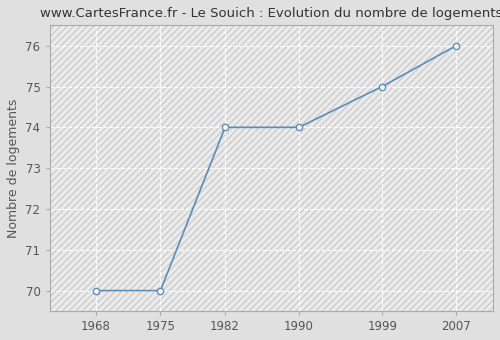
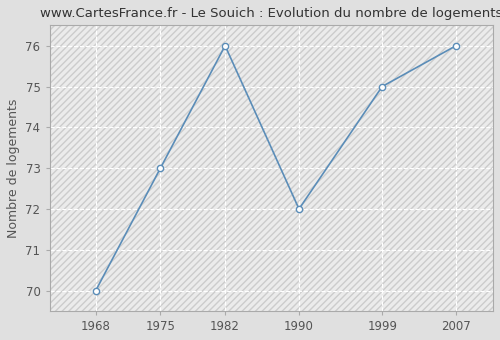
1975: 70 -> 73
1982: 74 -> 76
1990: 74 -> 72
